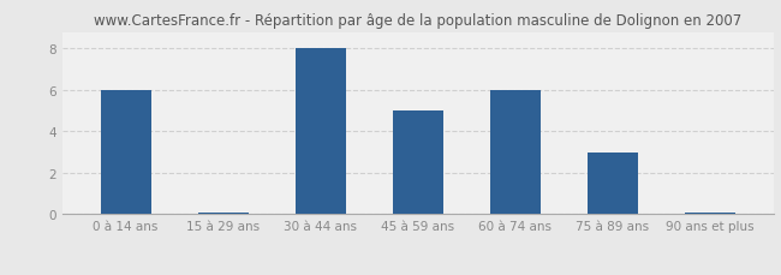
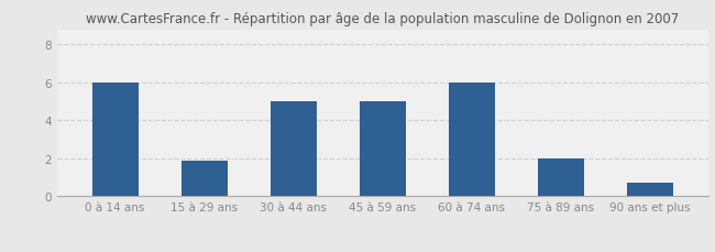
15 à 29 ans: 0.1 -> 1.9
30 à 44 ans: 8.0 -> 5.0
75 à 89 ans: 3.0 -> 2.0
90 ans et plus: 0.1 -> 0.7
